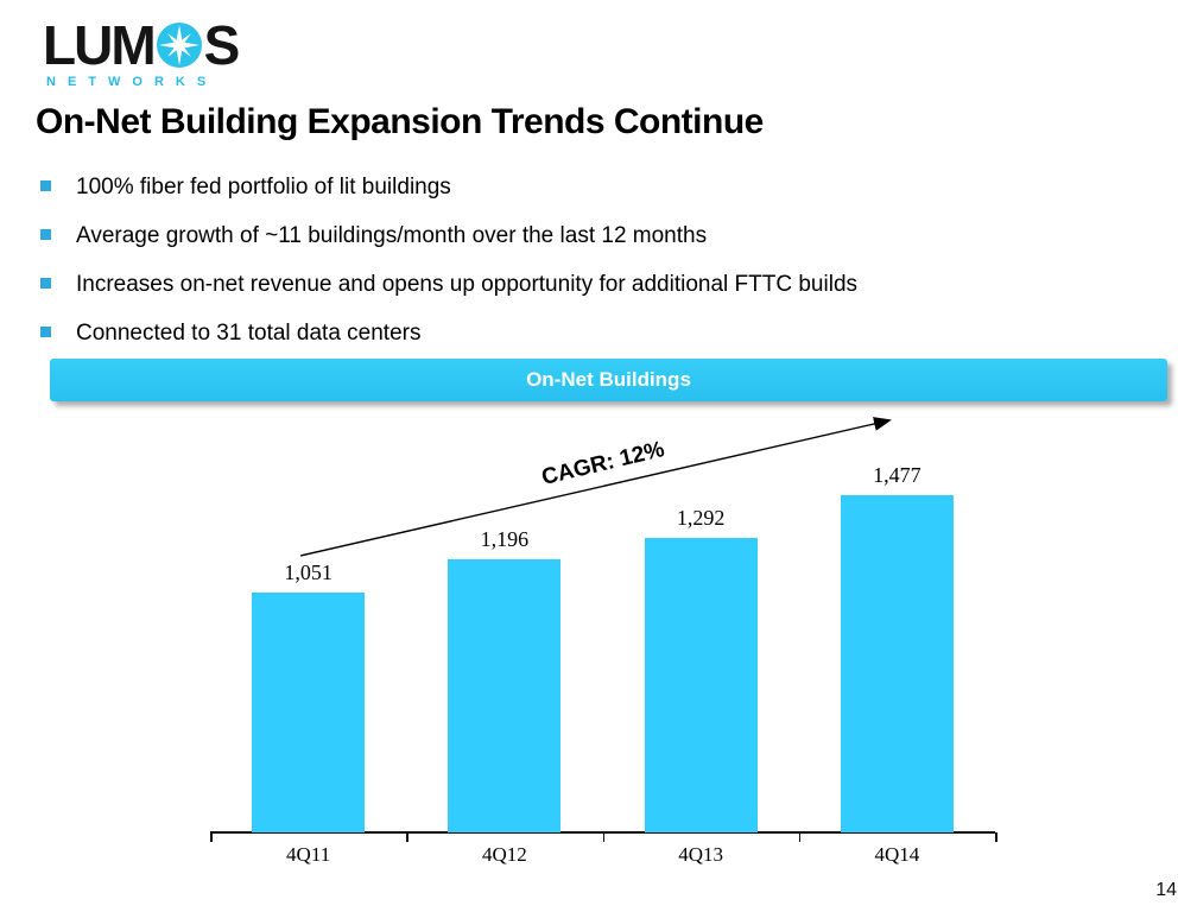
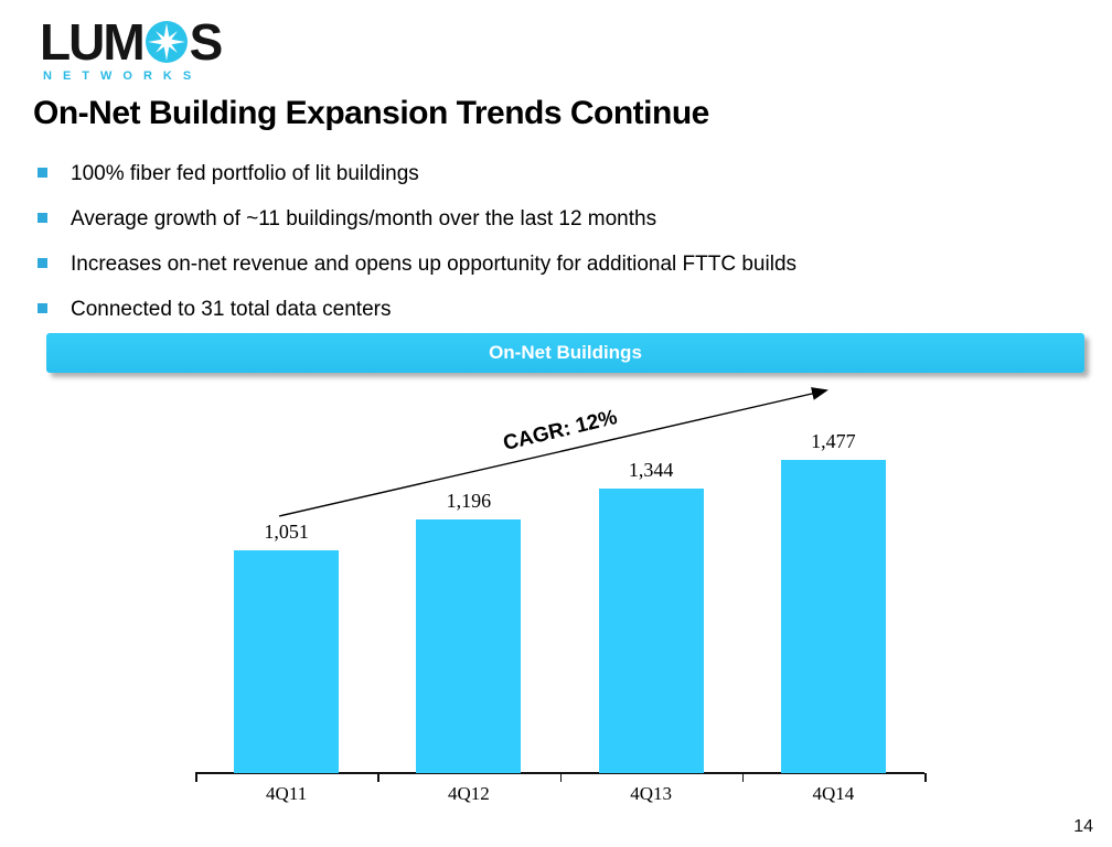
4Q13: 1,292 -> 1,344
